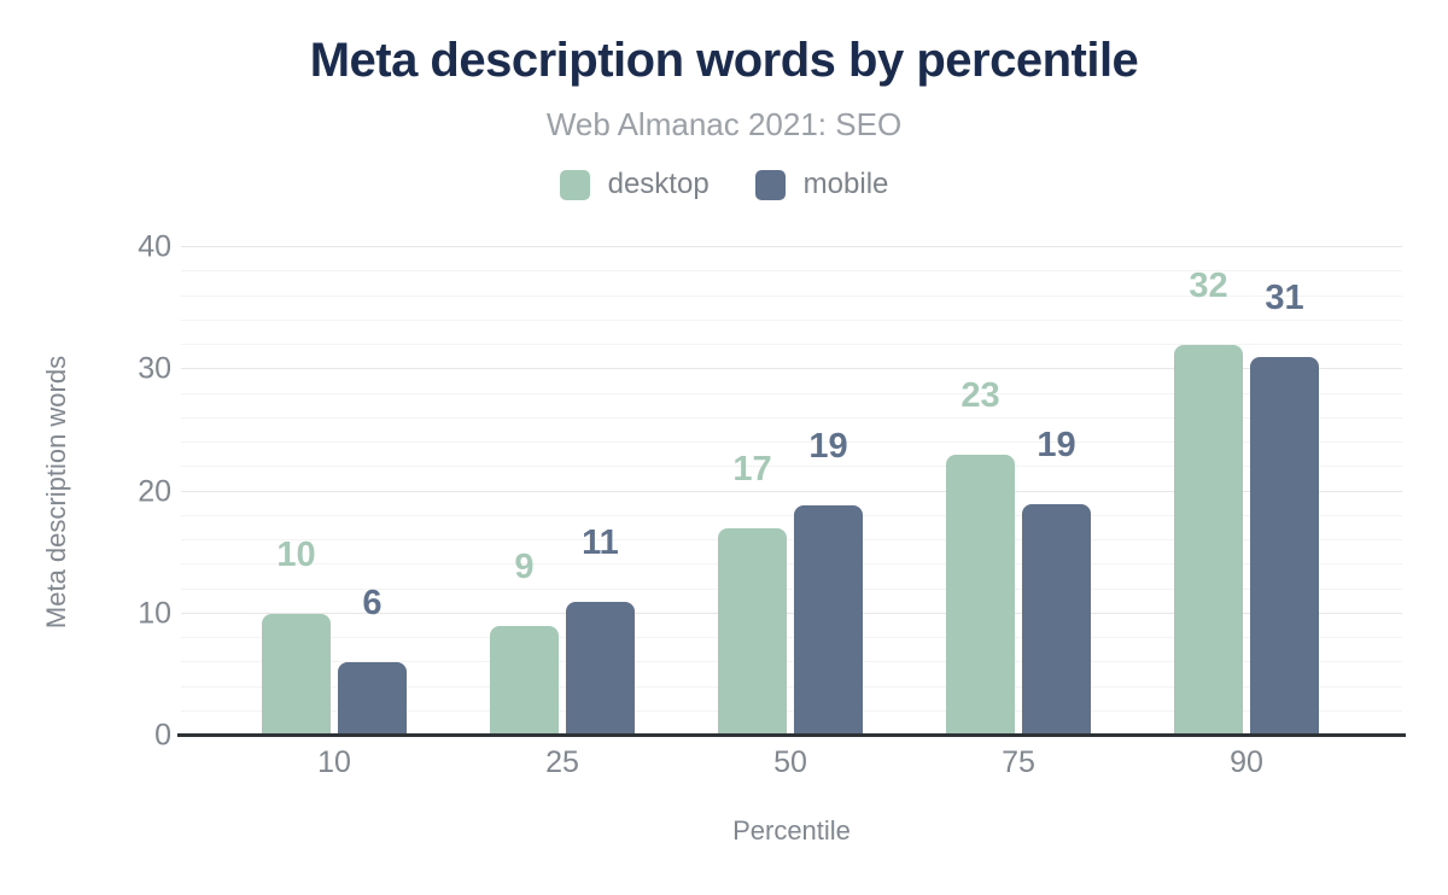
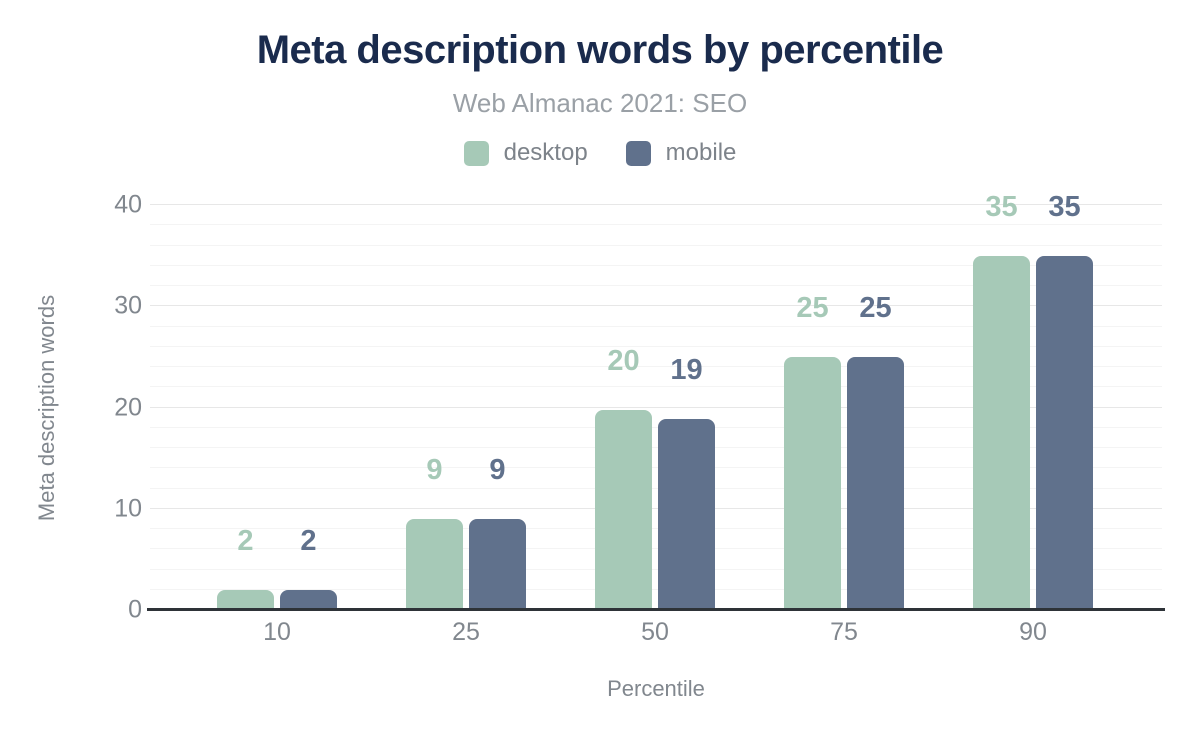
desktop/10: 10 -> 2
mobile/10: 6 -> 2
mobile/25: 11 -> 9
desktop/50: 17 -> 20
desktop/75: 23 -> 25
mobile/75: 19 -> 25
desktop/90: 32 -> 35
mobile/90: 31 -> 35
